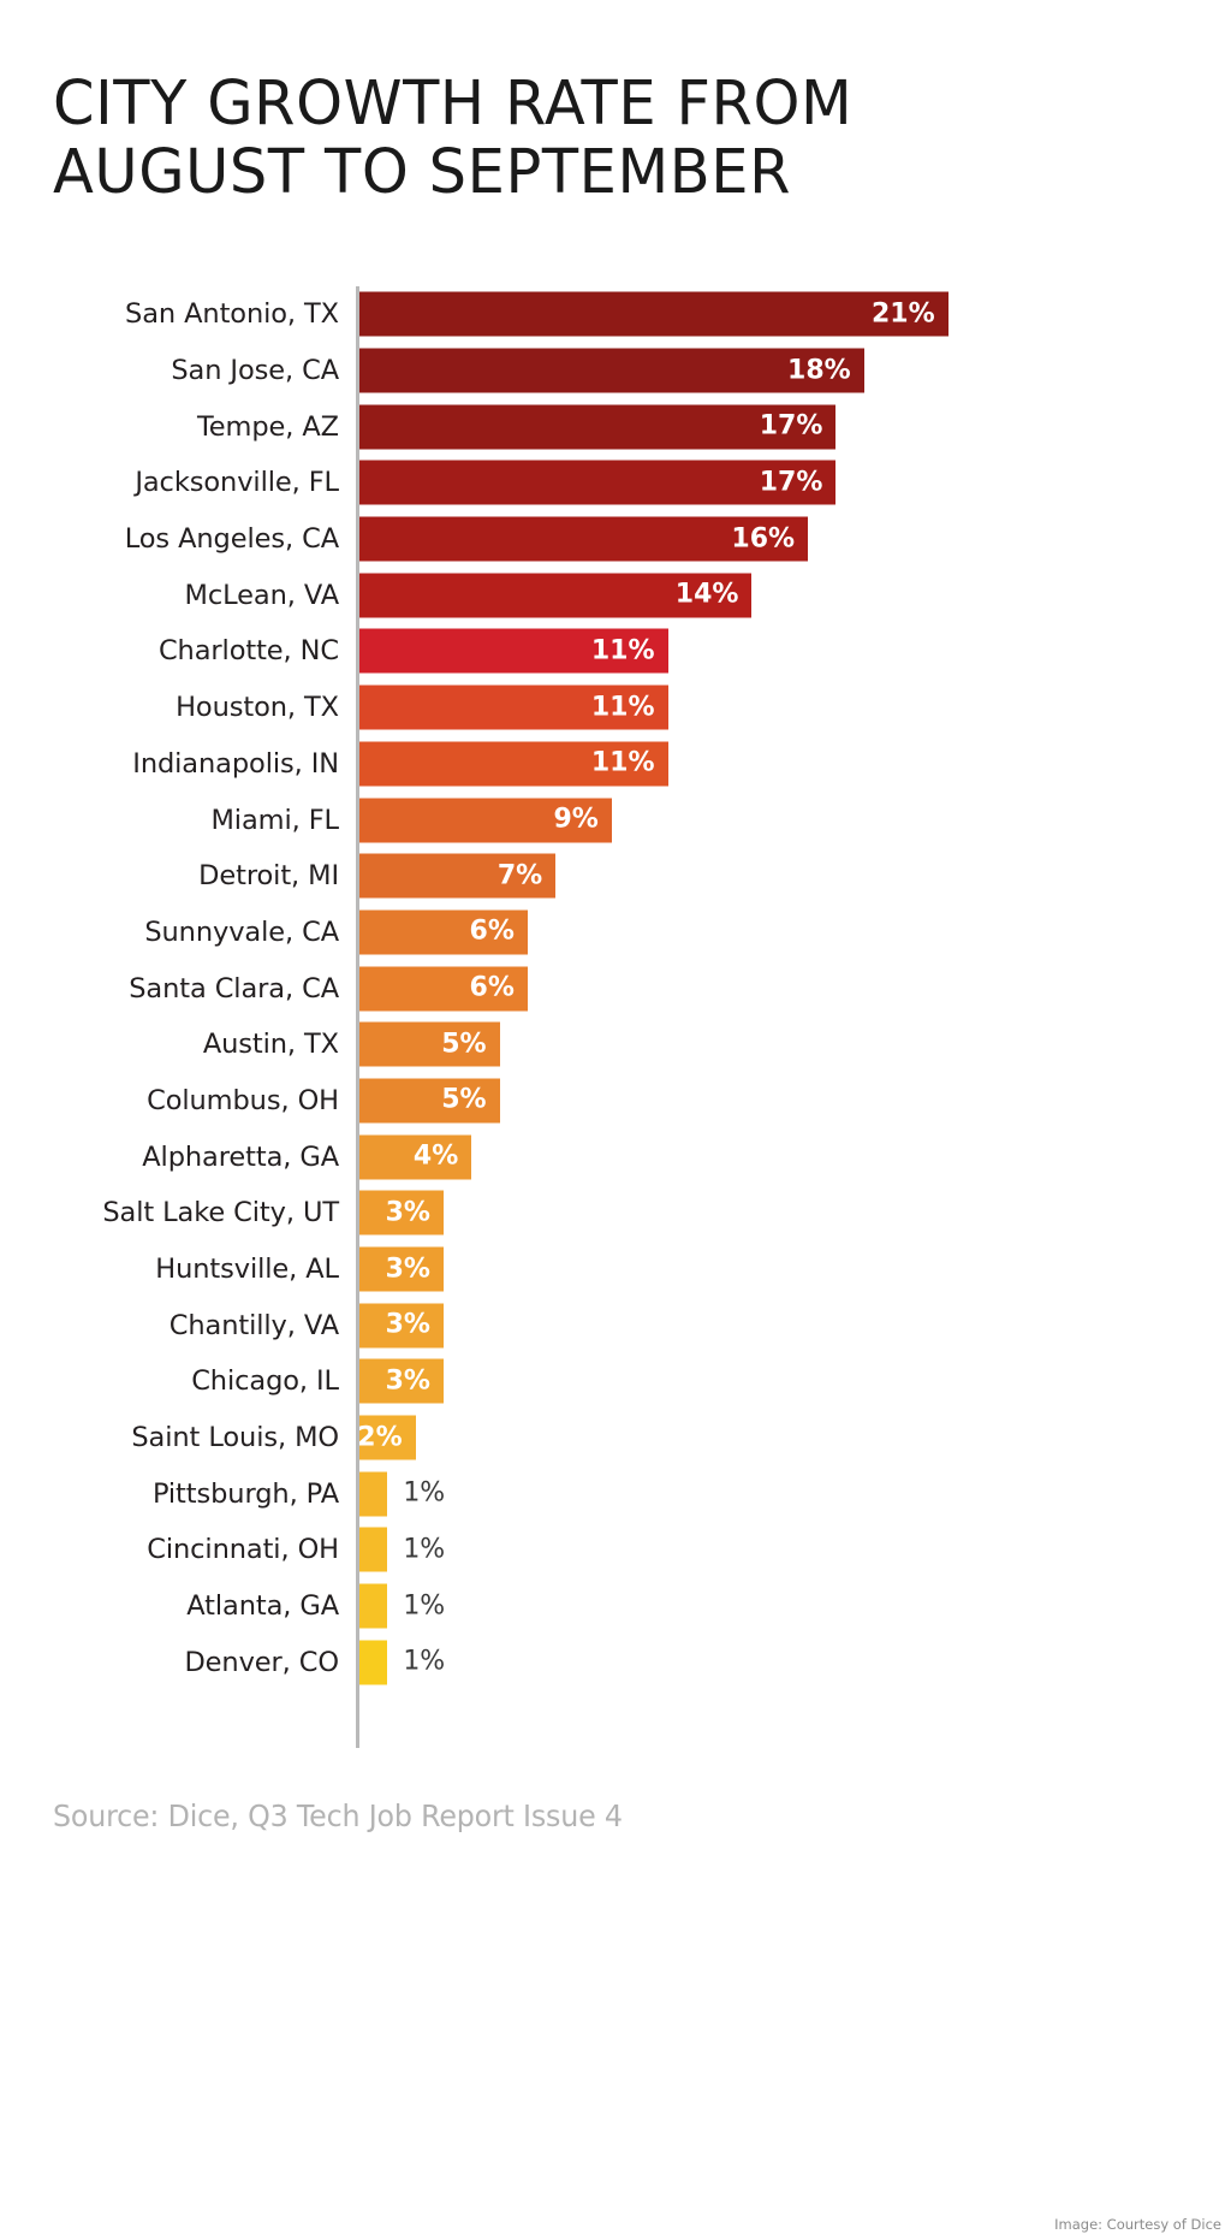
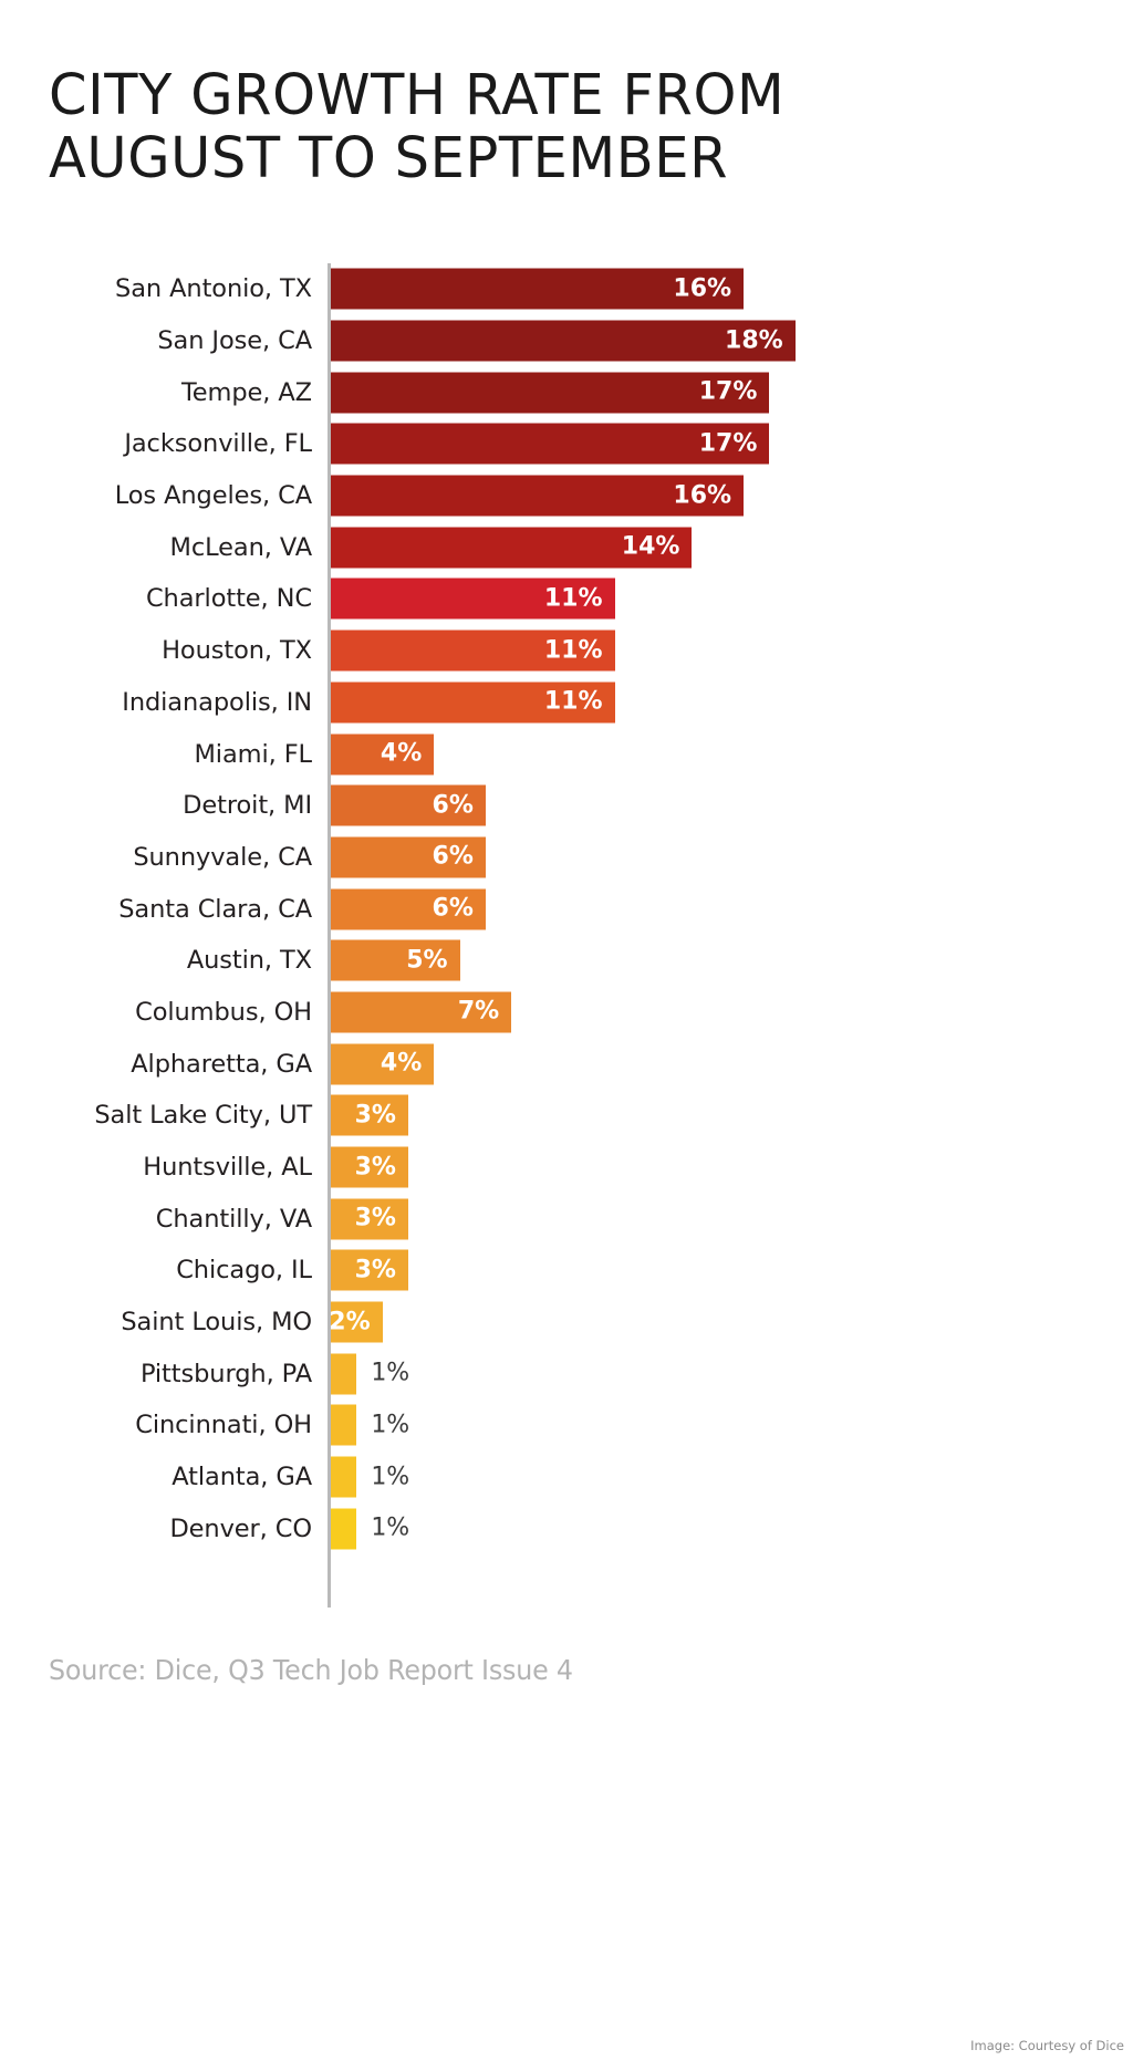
San Antonio, TX: 21% -> 16%
Miami, FL: 9% -> 4%
Detroit, MI: 7% -> 6%
Columbus, OH: 5% -> 7%
